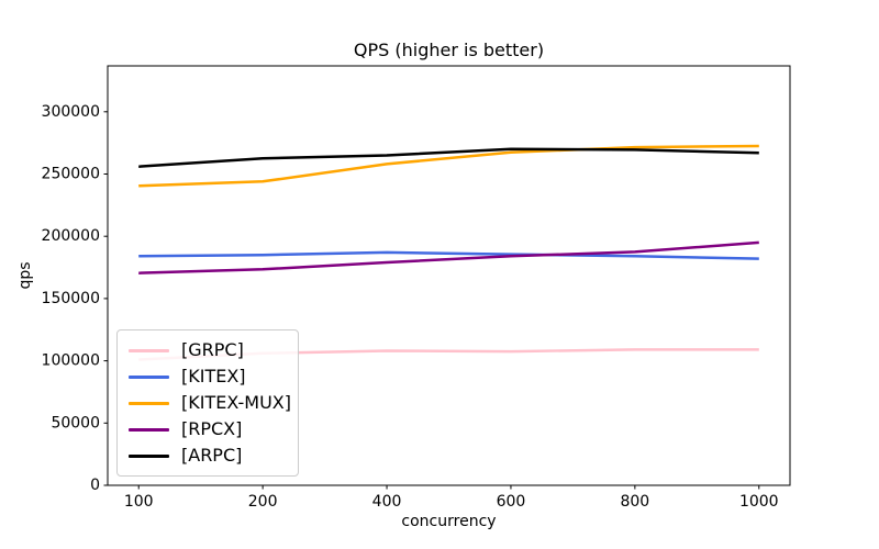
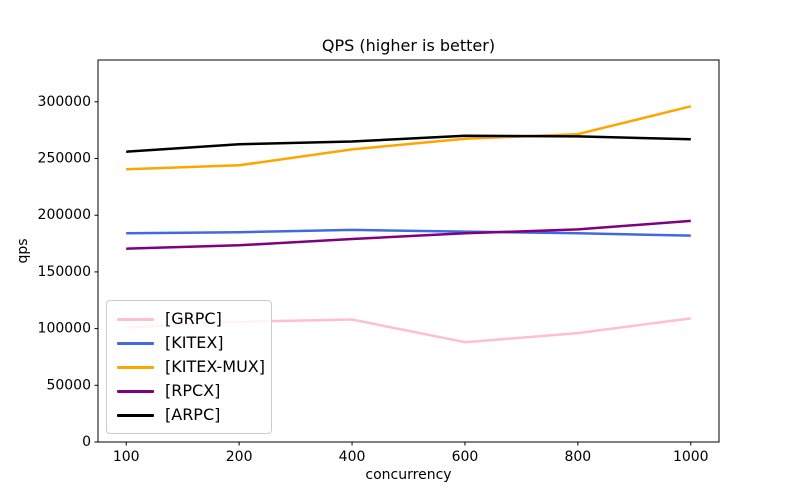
[GRPC]/600: 108000 -> 88000
[GRPC]/800: 109000 -> 96000
[KITEX-MUX]/1000: 272000 -> 296000
